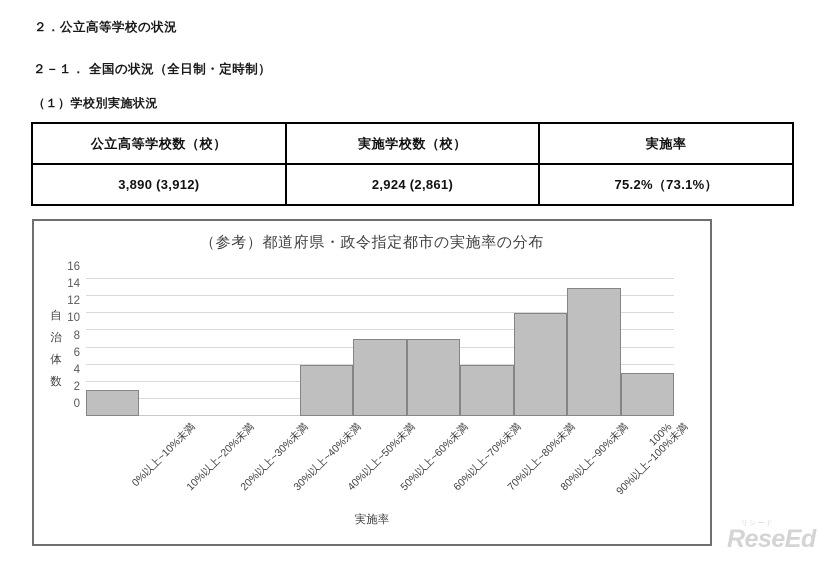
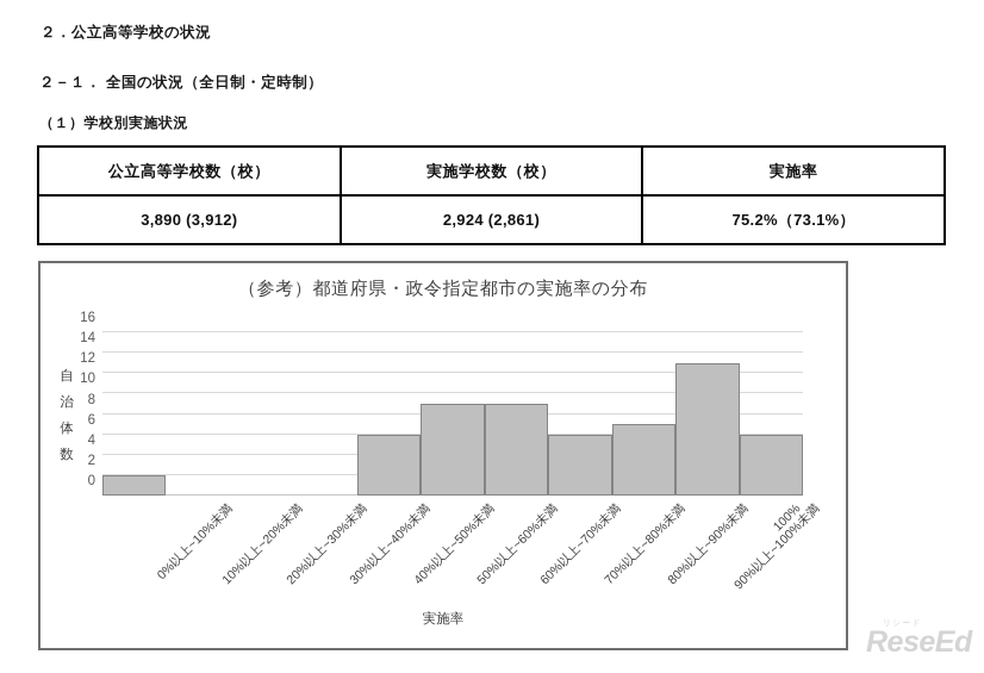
0%以上~10%未満: 3 -> 2
80%以上~90%未満: 12 -> 7
90%以上~100%未満: 15 -> 13
100%: 5 -> 6
